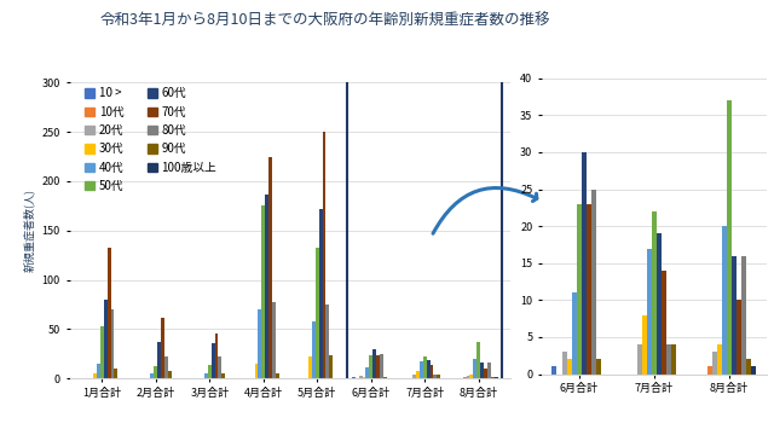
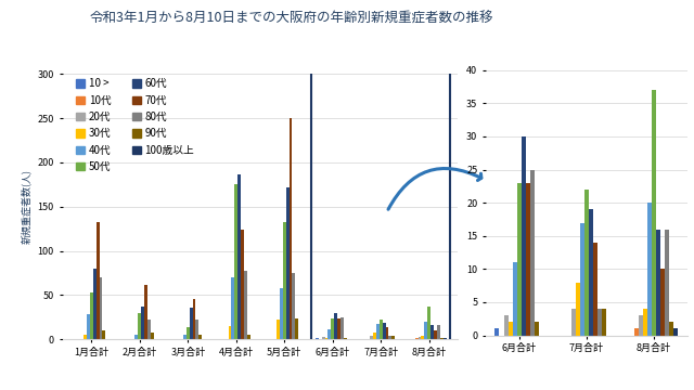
40代/1月合計: 15 -> 28
50代/2月合計: 13 -> 30
70代/4月合計: 225 -> 124
